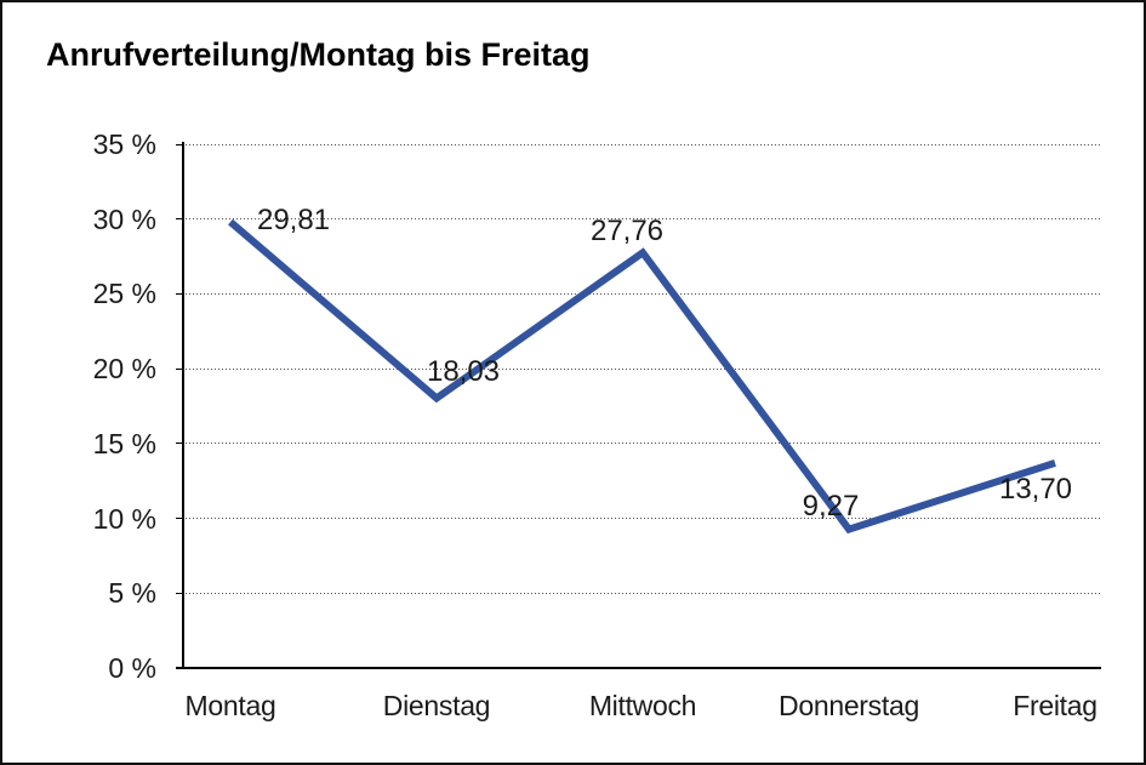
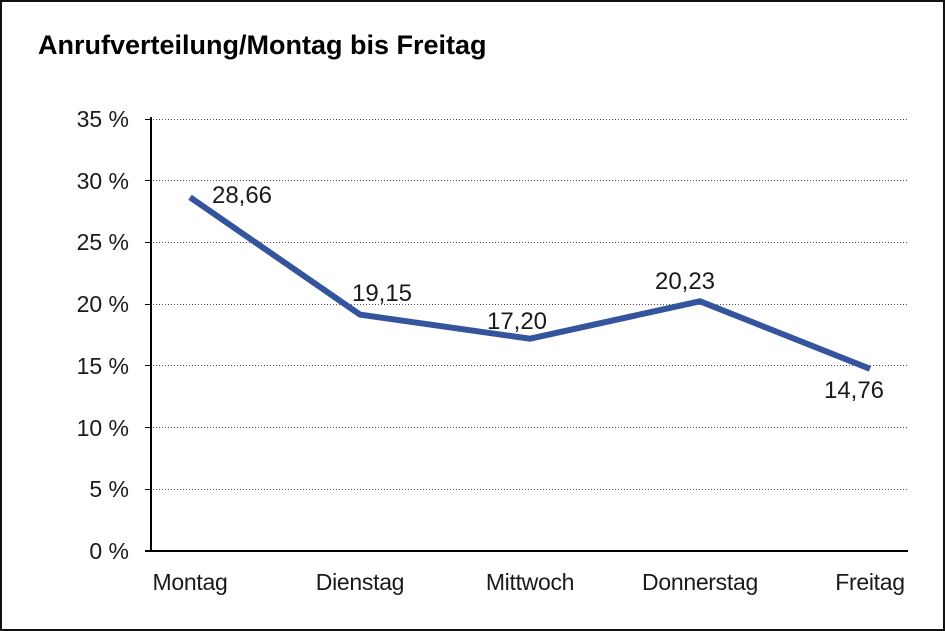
Montag: 29,81 -> 28,66
Dienstag: 18,03 -> 19,15
Mittwoch: 27,76 -> 17,20
Donnerstag: 9,27 -> 20,23
Freitag: 13,70 -> 14,76
